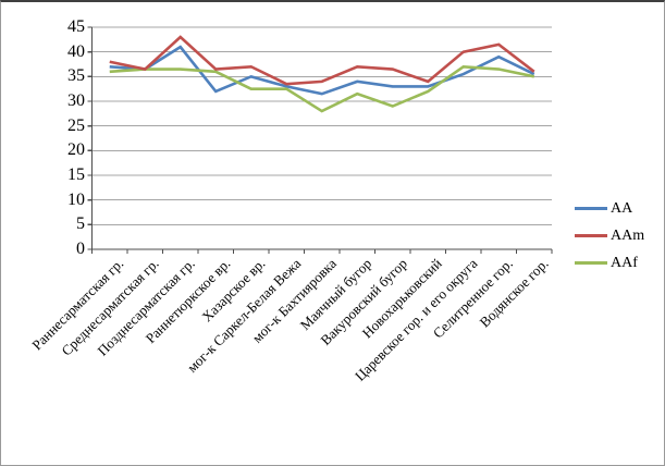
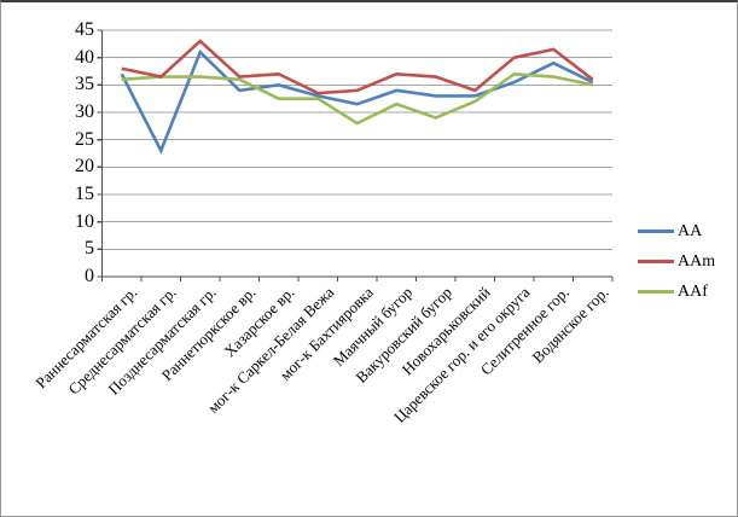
AA/Среднесарматская гр.: 36 -> 23
AA/Раннетюркское вр.: 32 -> 34
